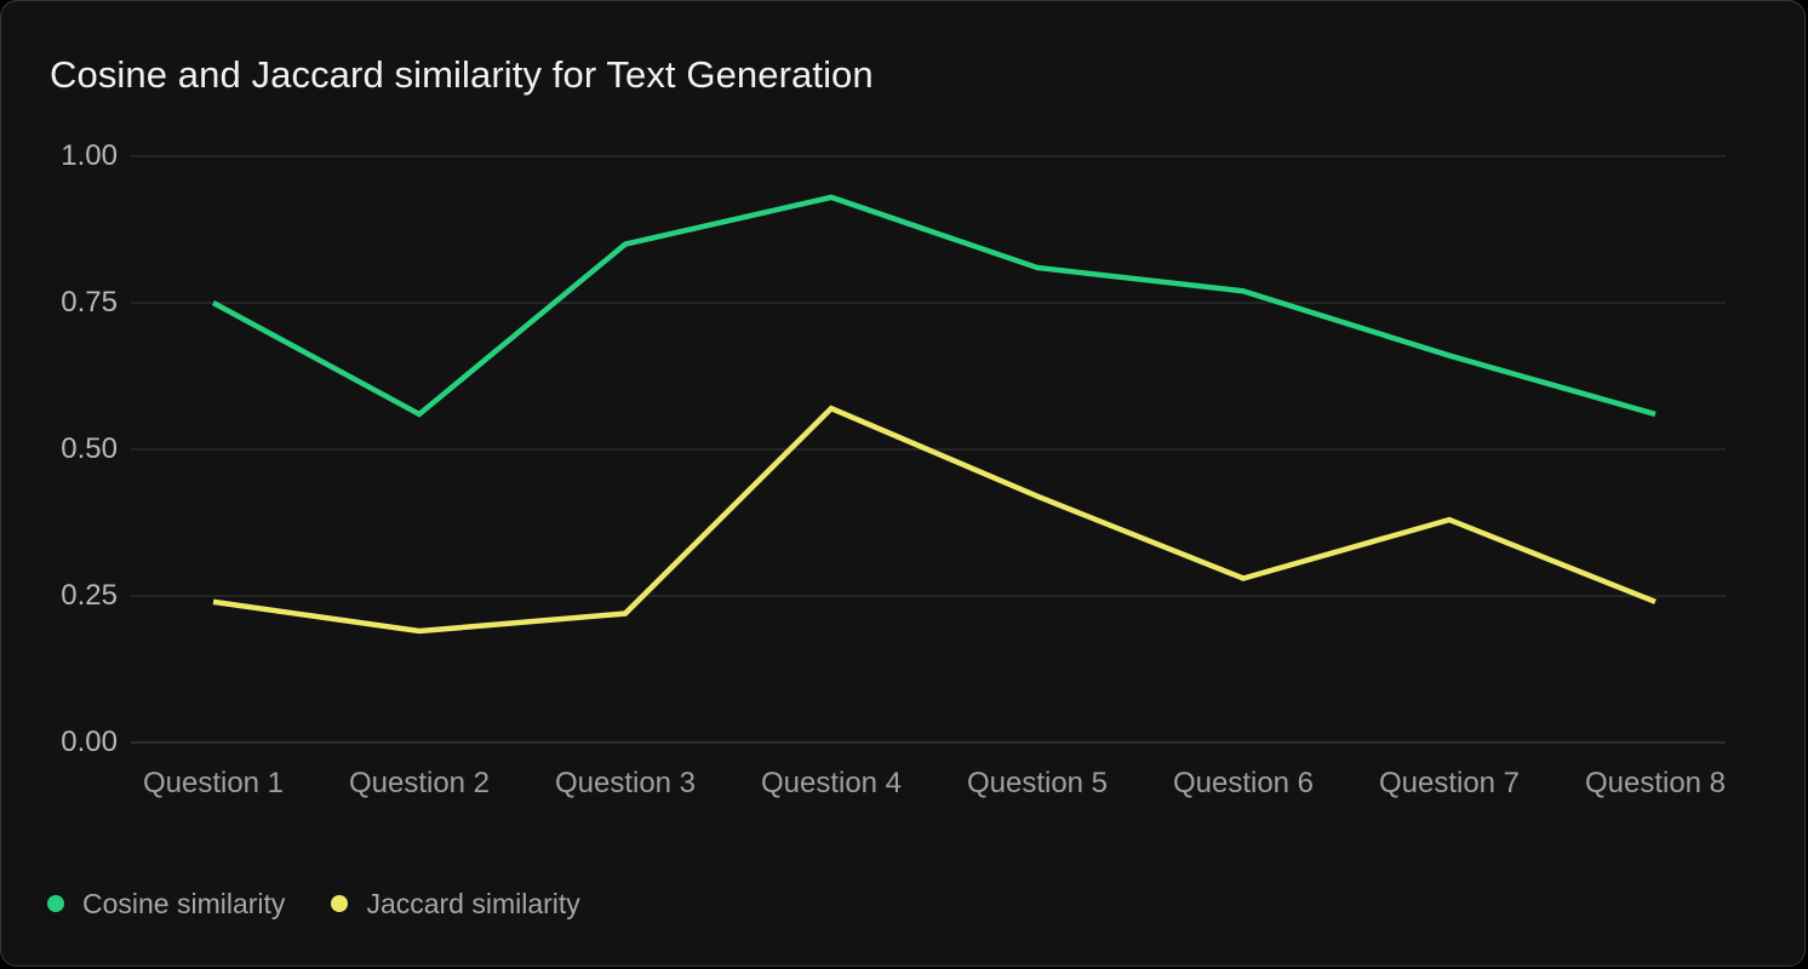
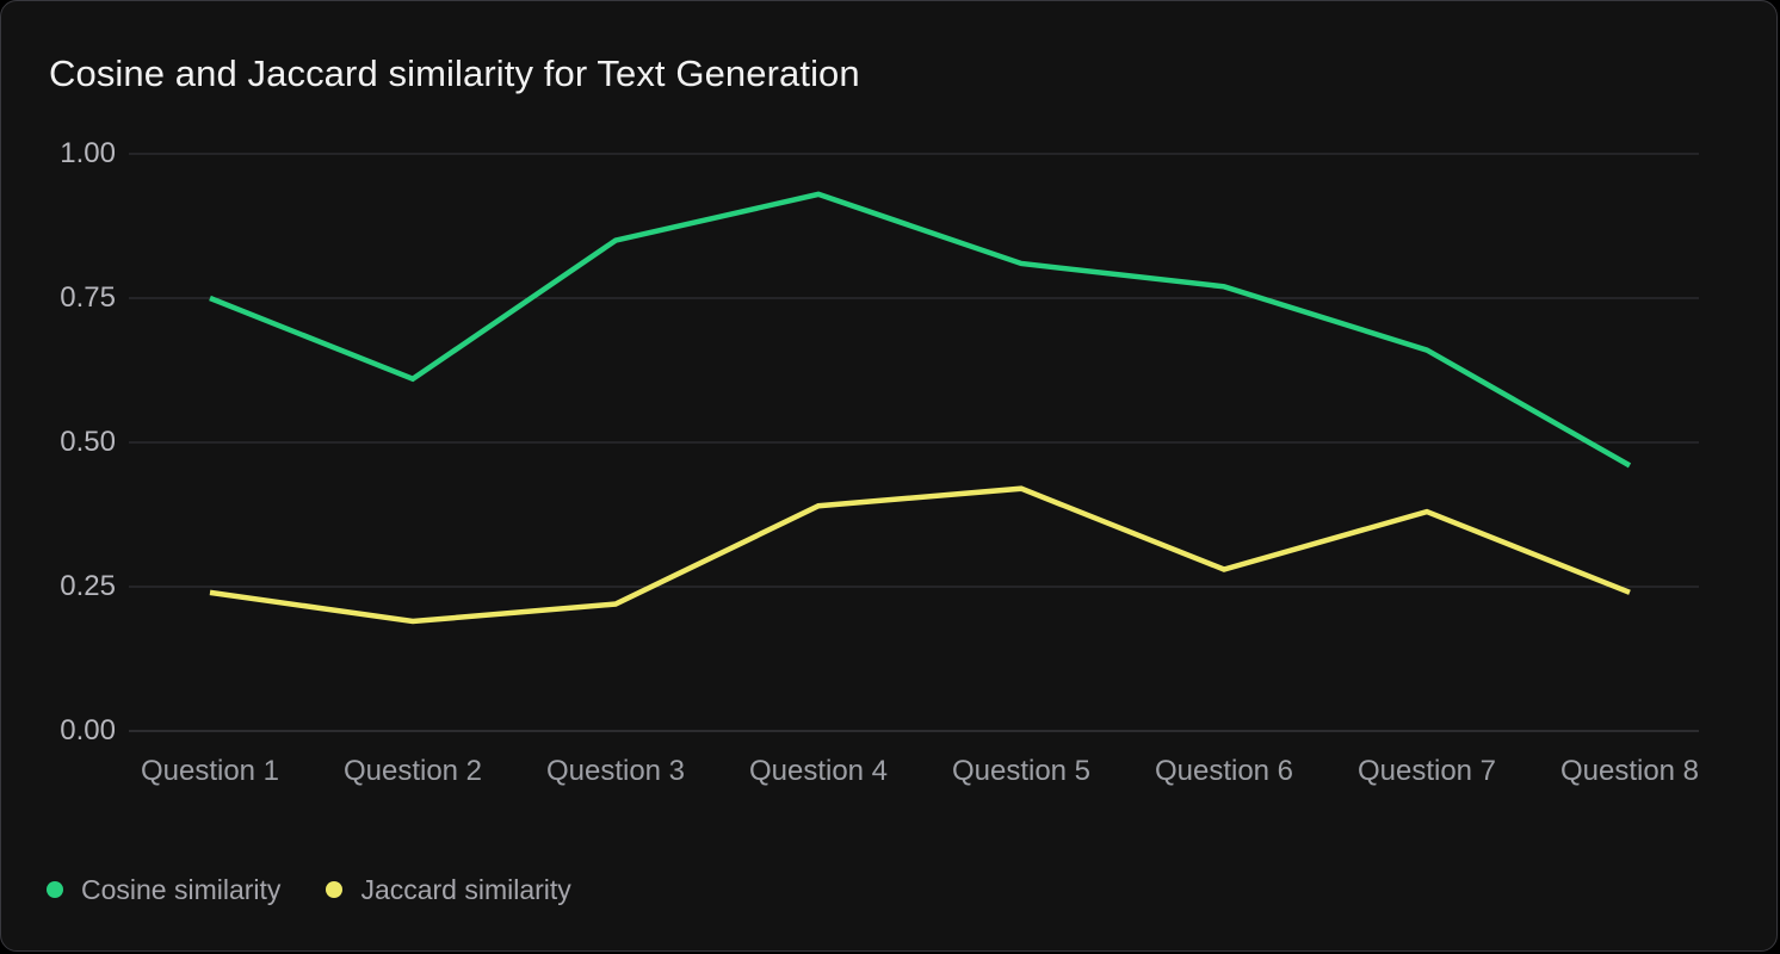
Cosine similarity/Question 2: 0.56 -> 0.61
Jaccard similarity/Question 4: 0.57 -> 0.39
Cosine similarity/Question 8: 0.56 -> 0.46
